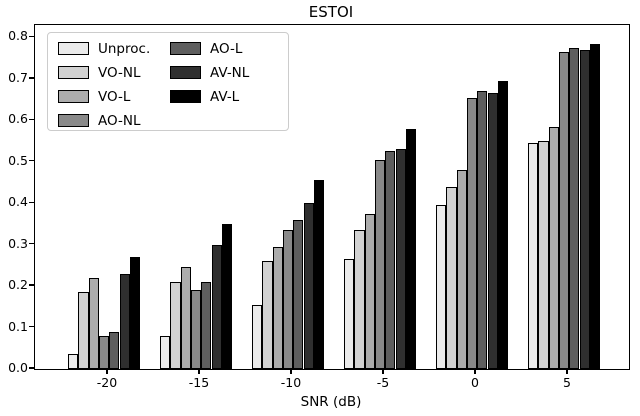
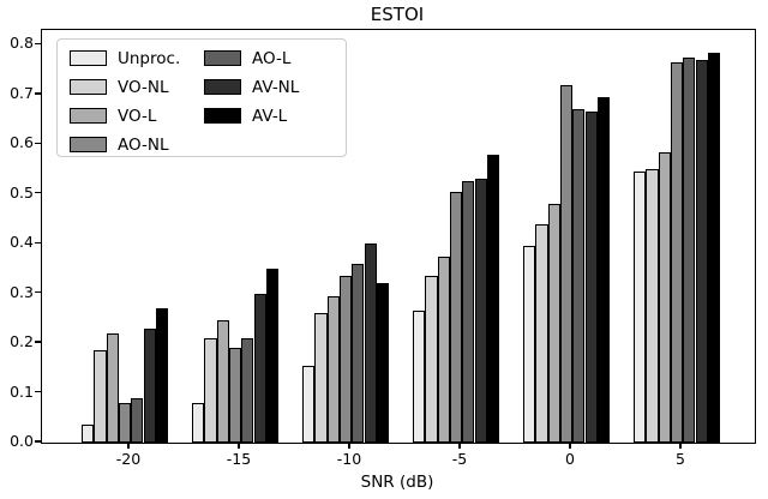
AV-L/-10: 0.46 -> 0.32
AO-NL/0: 0.66 -> 0.72
